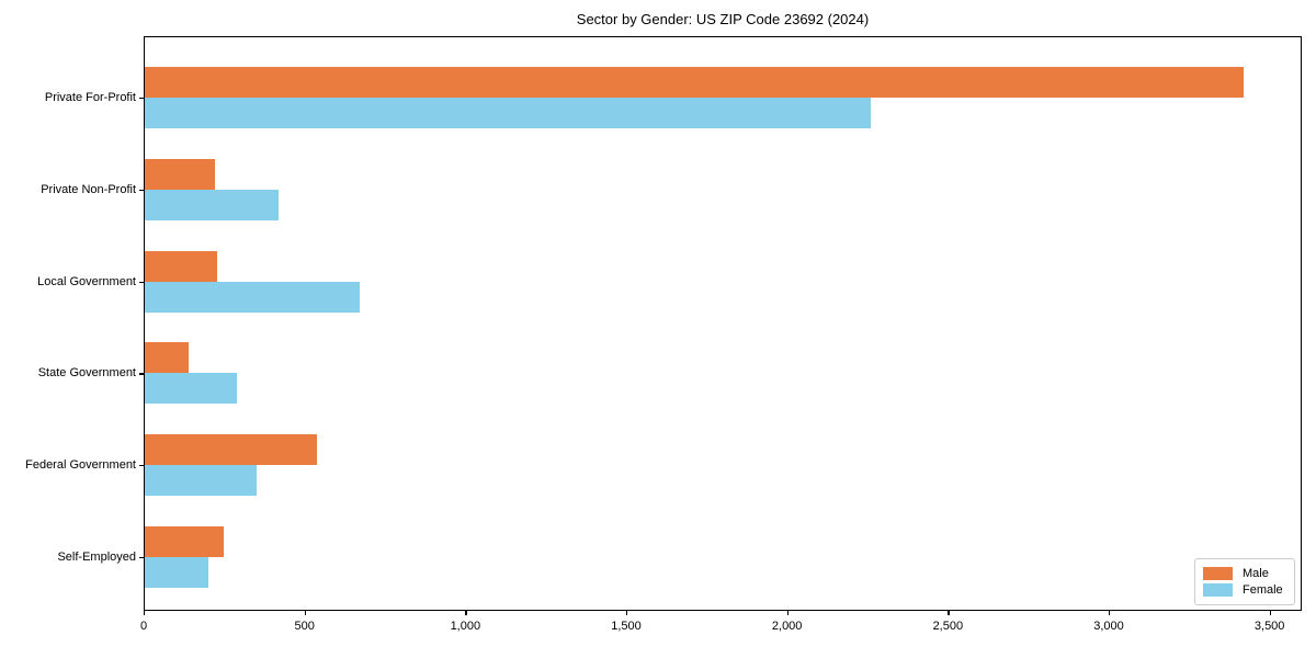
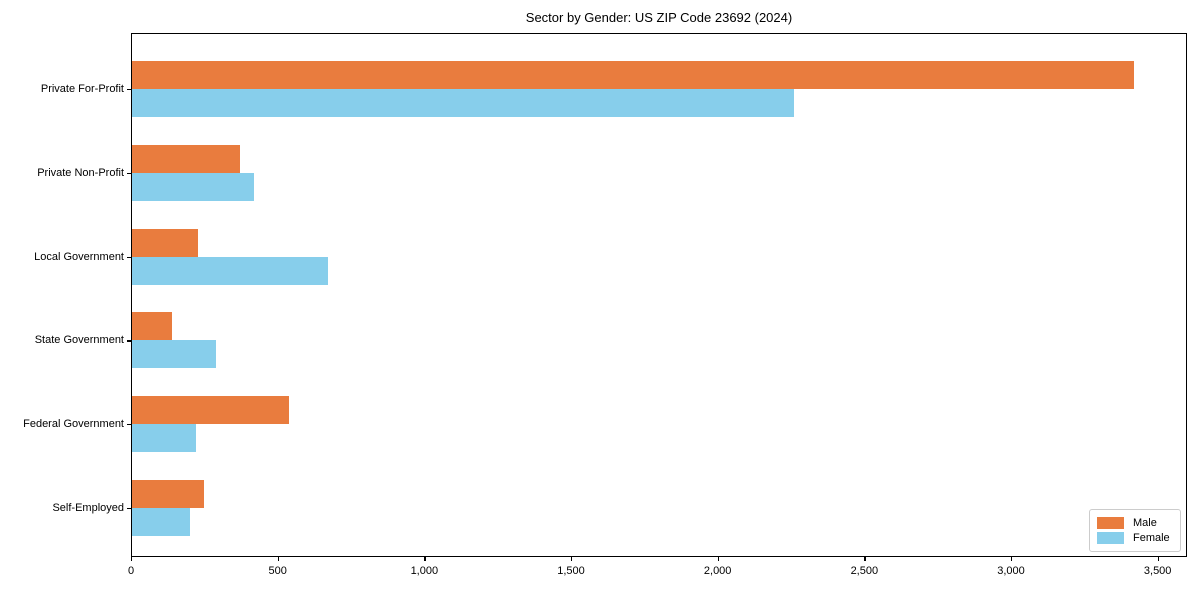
Male/Private Non-Profit: 220 -> 370
Female/Federal Government: 350 -> 220
